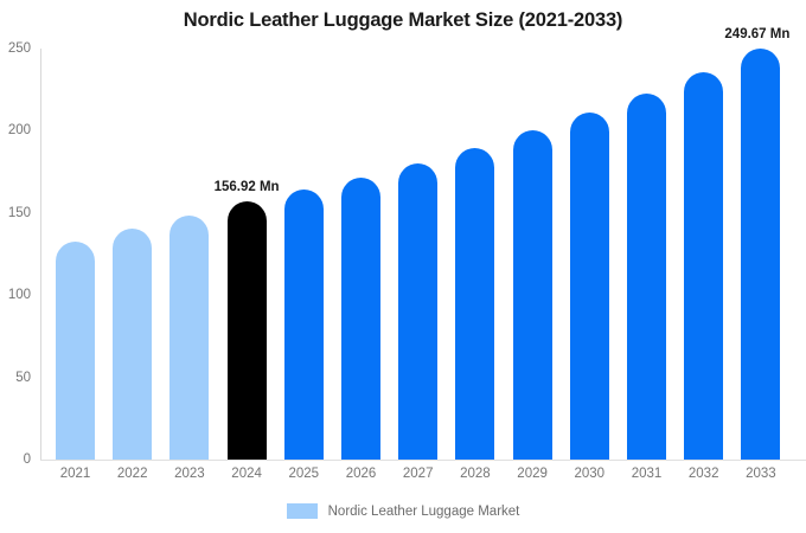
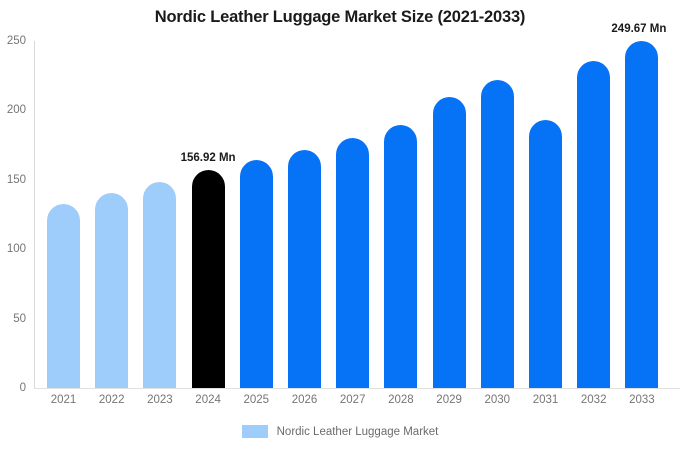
2029: 200 -> 210
2030: 211 -> 222
2031: 222 -> 193
